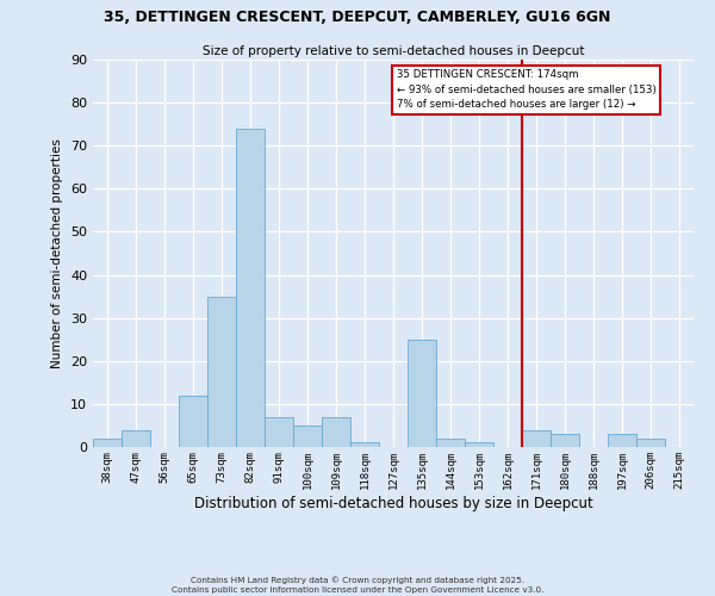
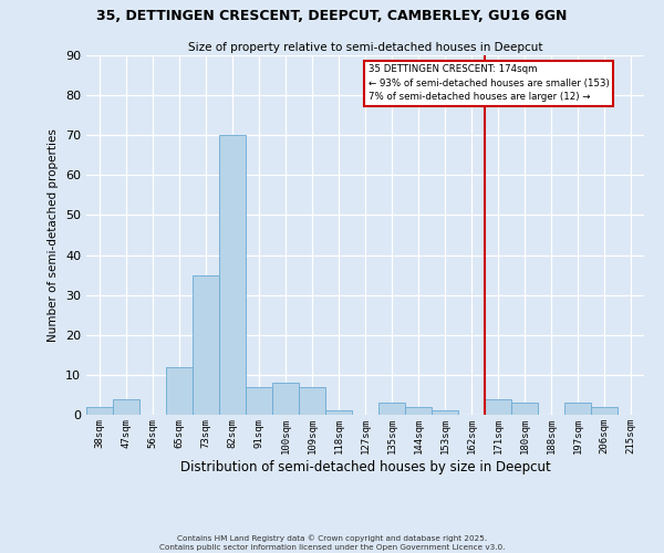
82sqm: 74 -> 70
100sqm: 5 -> 8
135sqm: 25 -> 3
